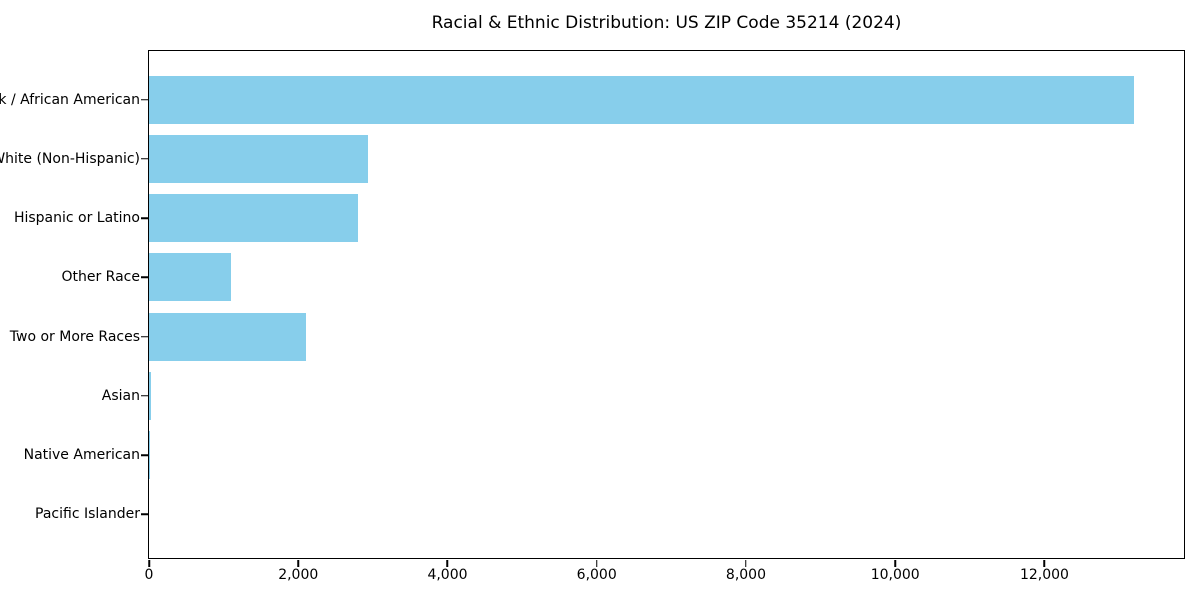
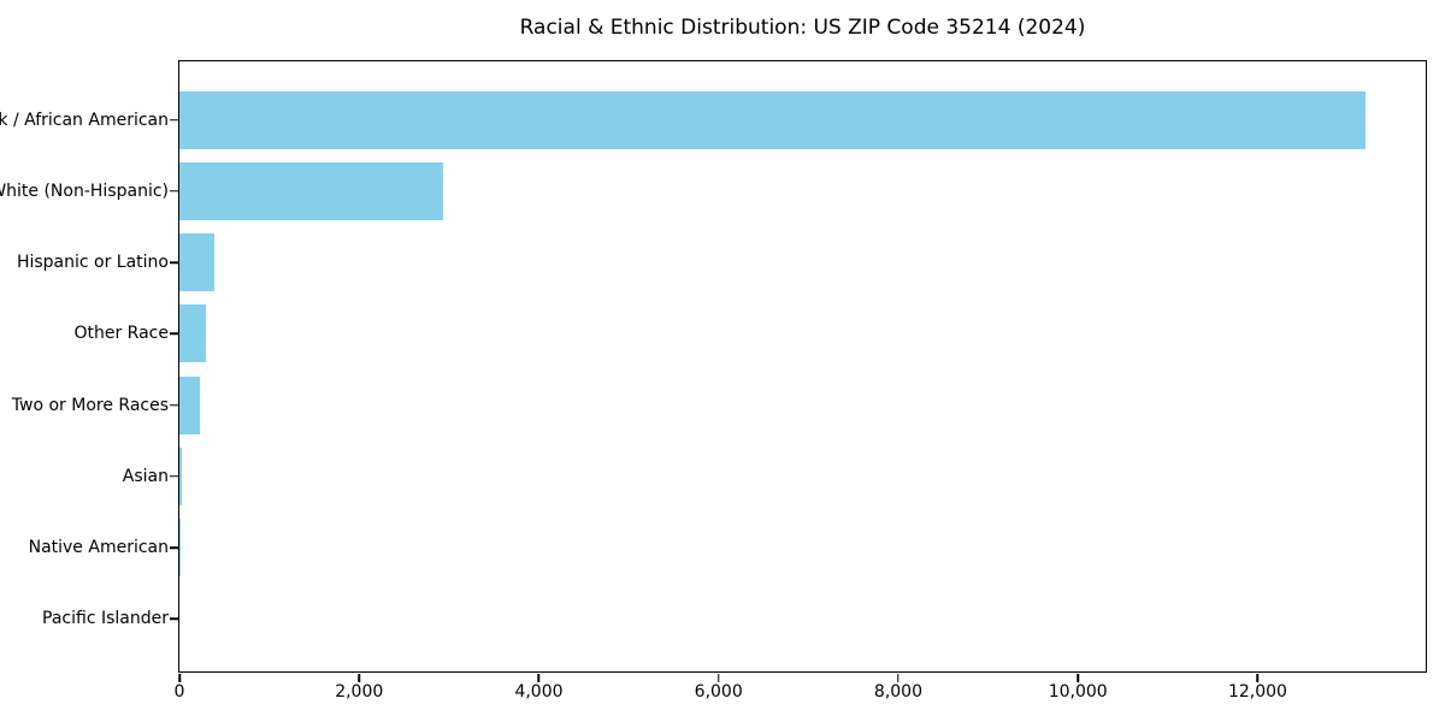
Hispanic or Latino: 2800 -> 400
Other Race: 1100 -> 300
Two or More Races: 2100 -> 200
